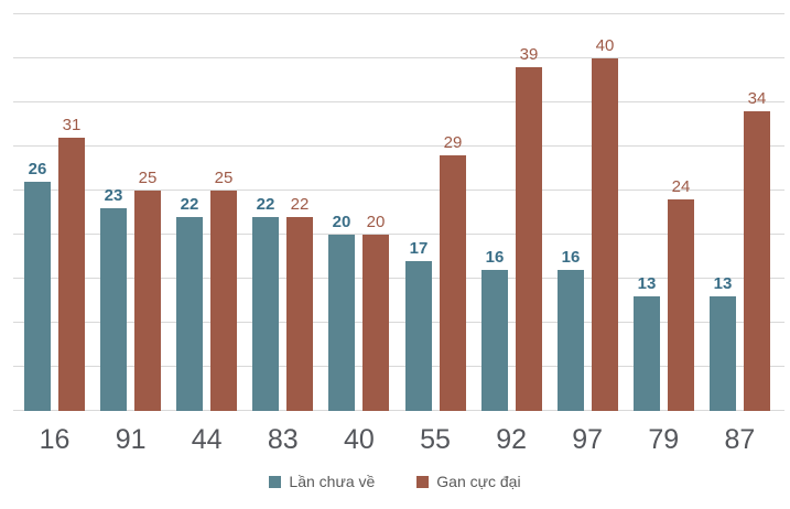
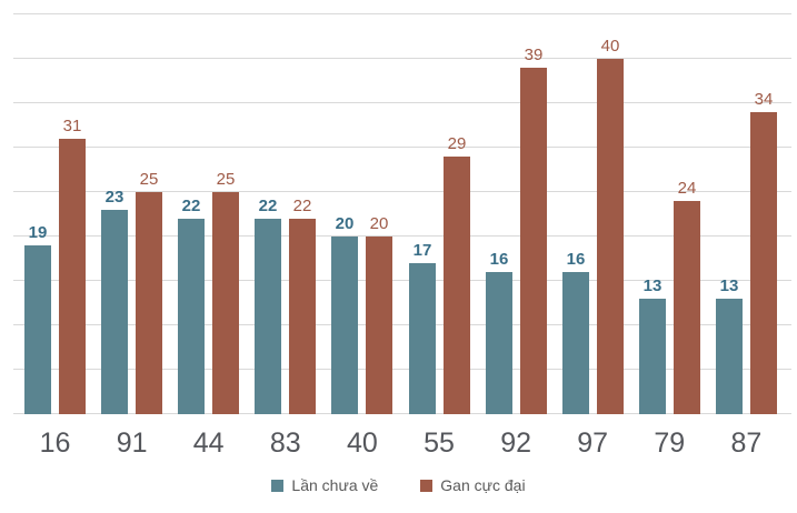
Lần chưa về/16: 26 -> 19
